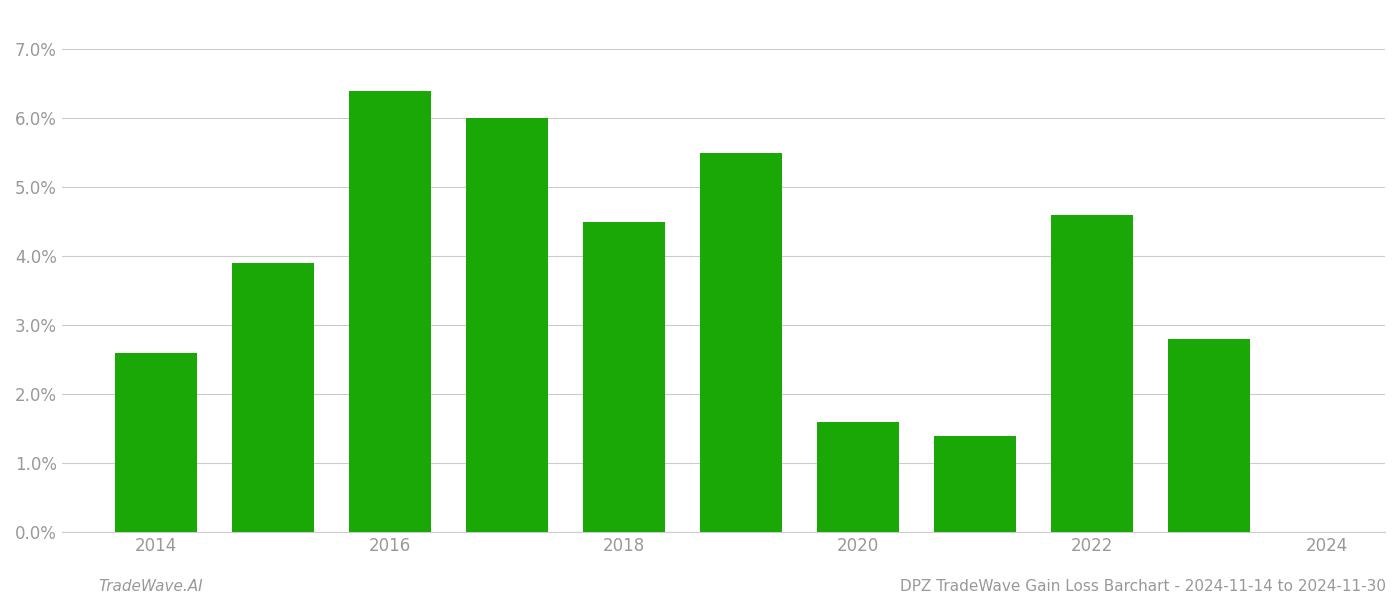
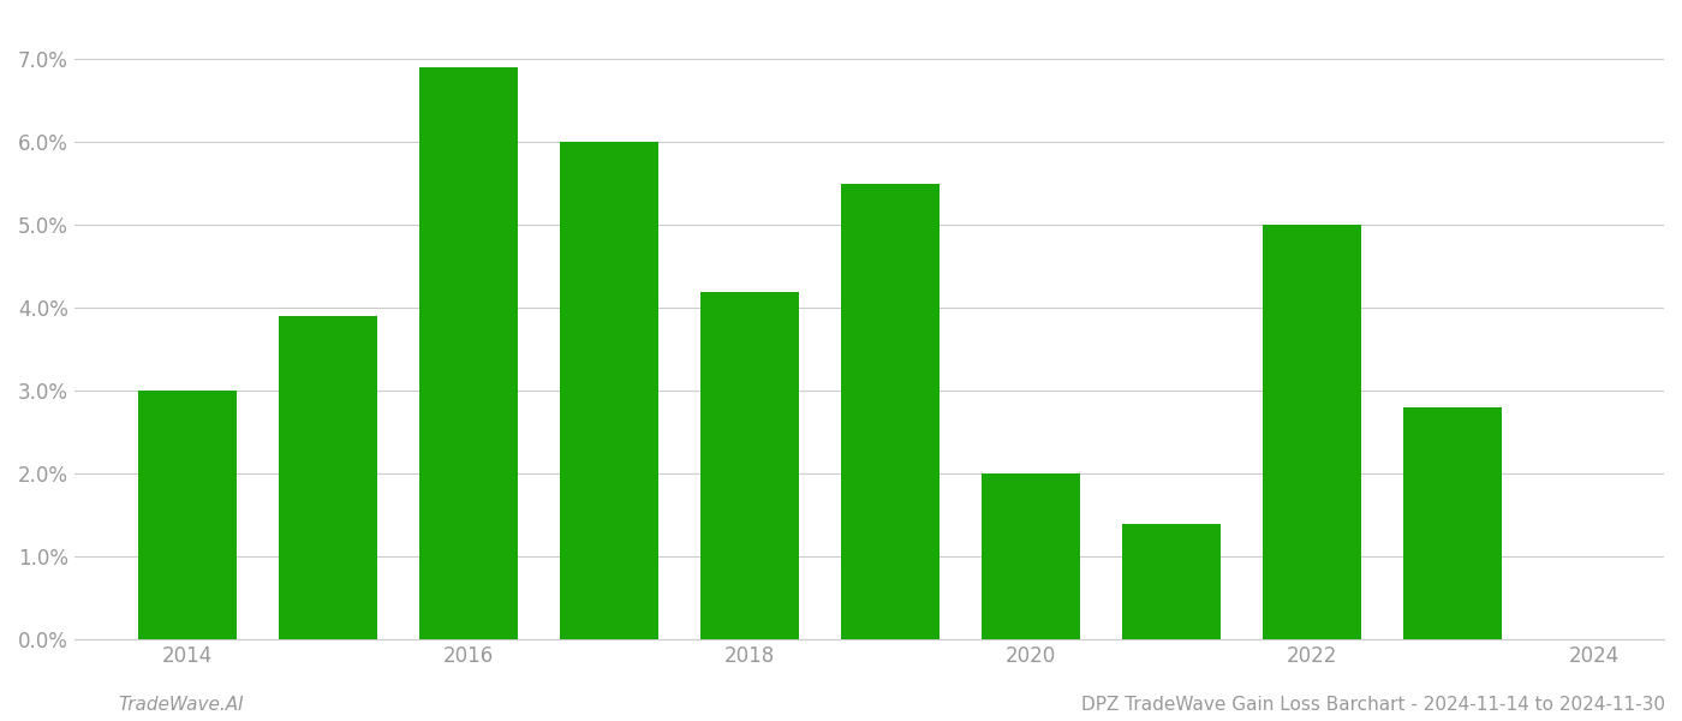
2014: 2.6% -> 3.0%
2016: 6.4% -> 6.9%
2018: 4.5% -> 4.2%
2020: 1.6% -> 2.0%
2022: 4.6% -> 5.0%
